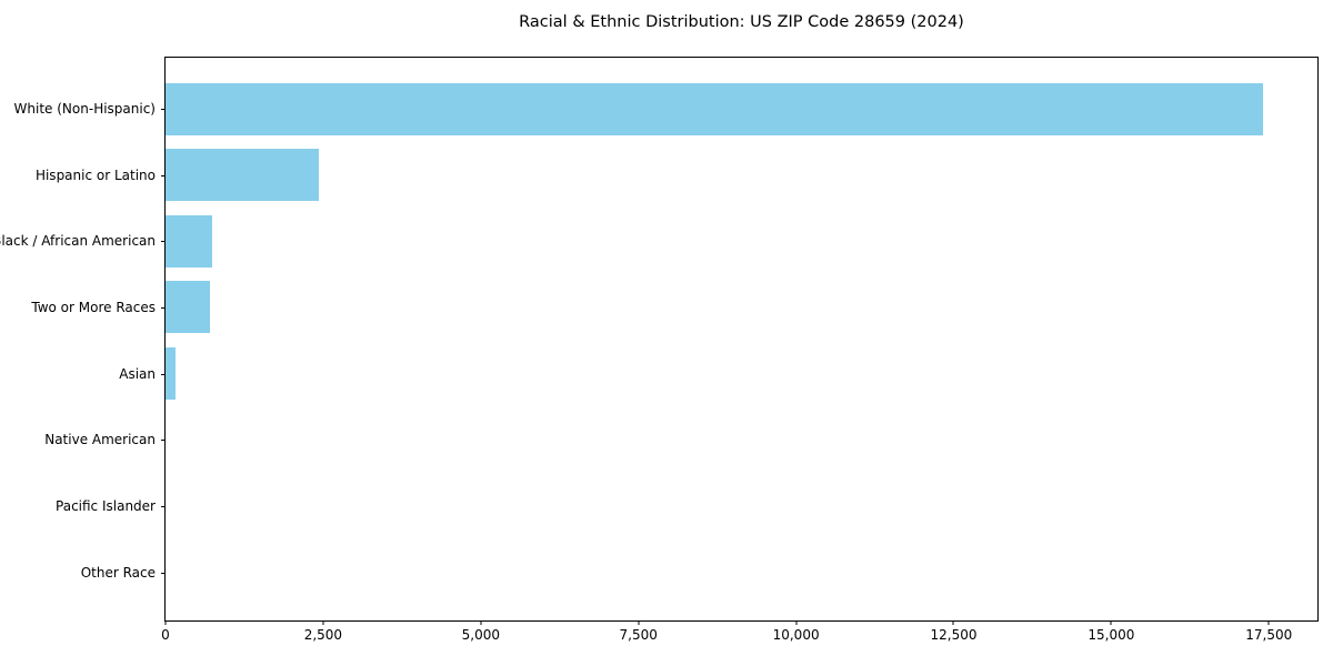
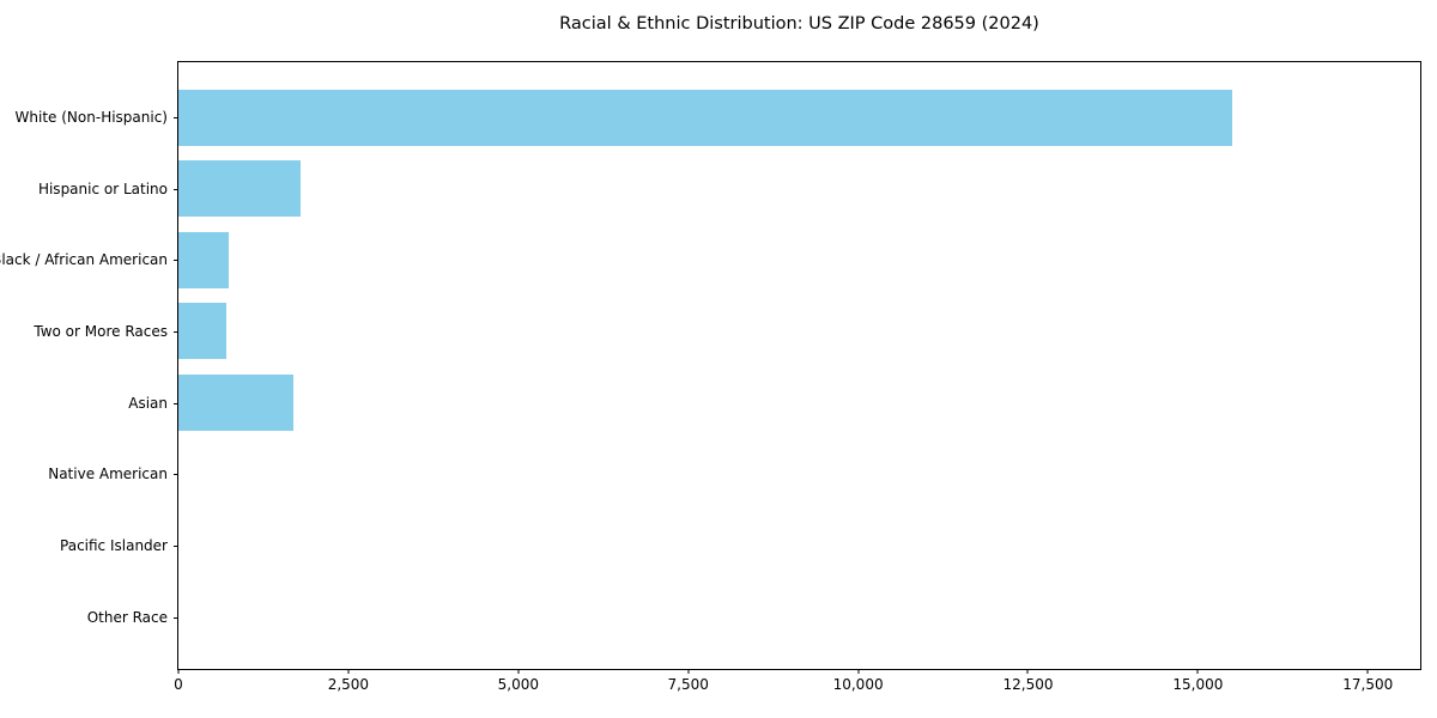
White (Non-Hispanic): 17400 -> 15500
Hispanic or Latino: 2400 -> 1800
Asian: 200 -> 1700
